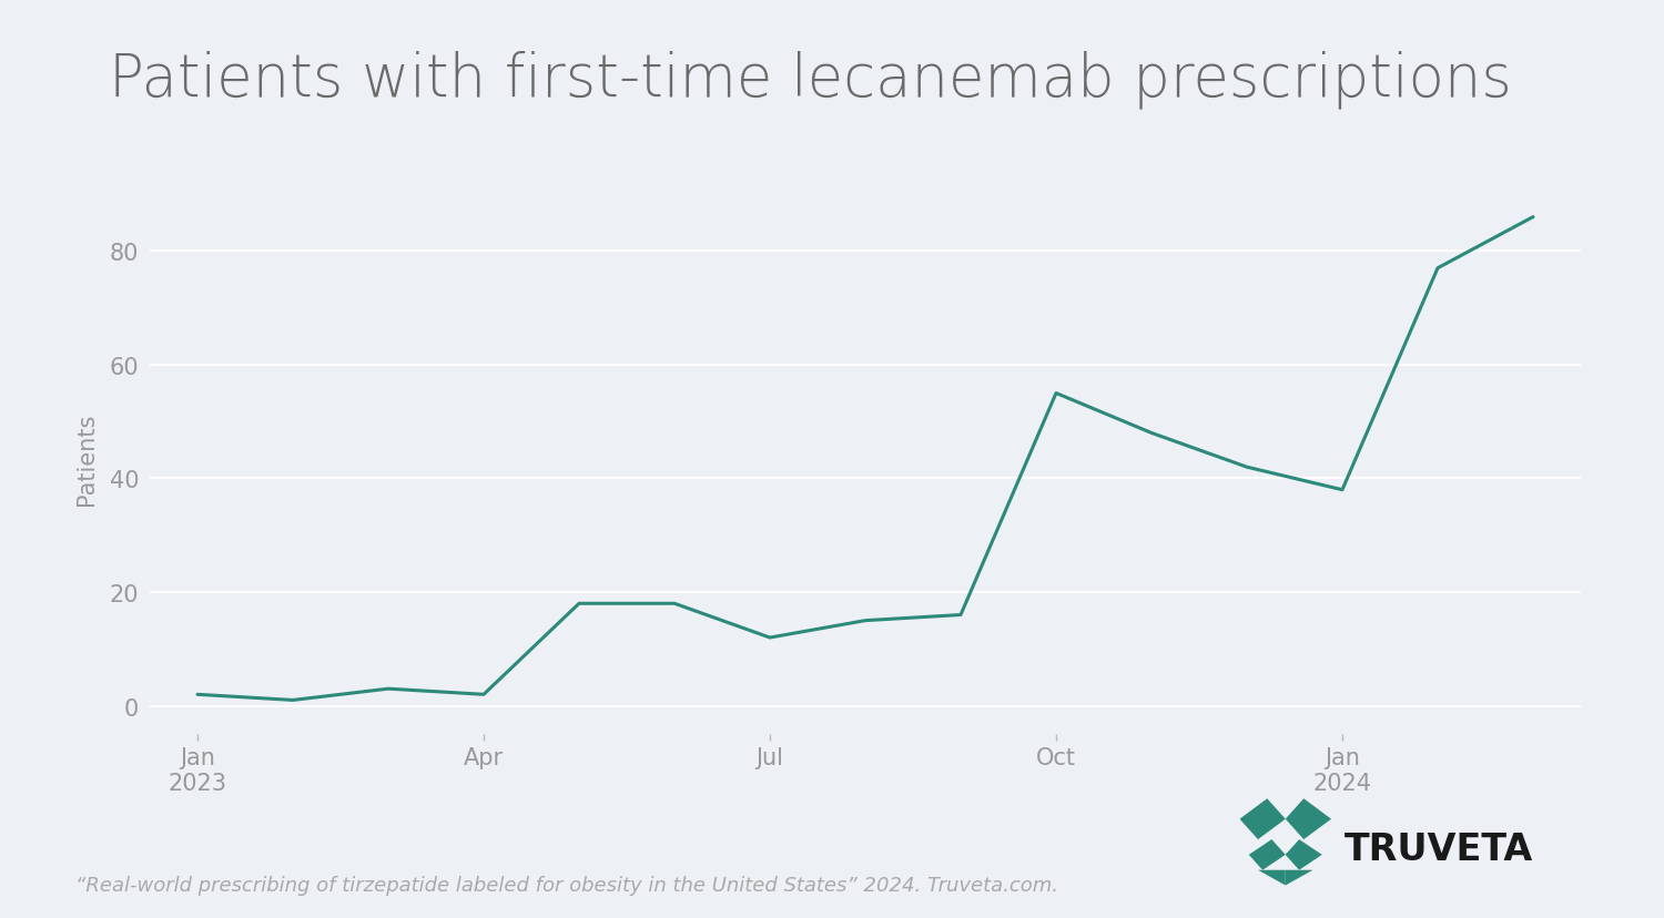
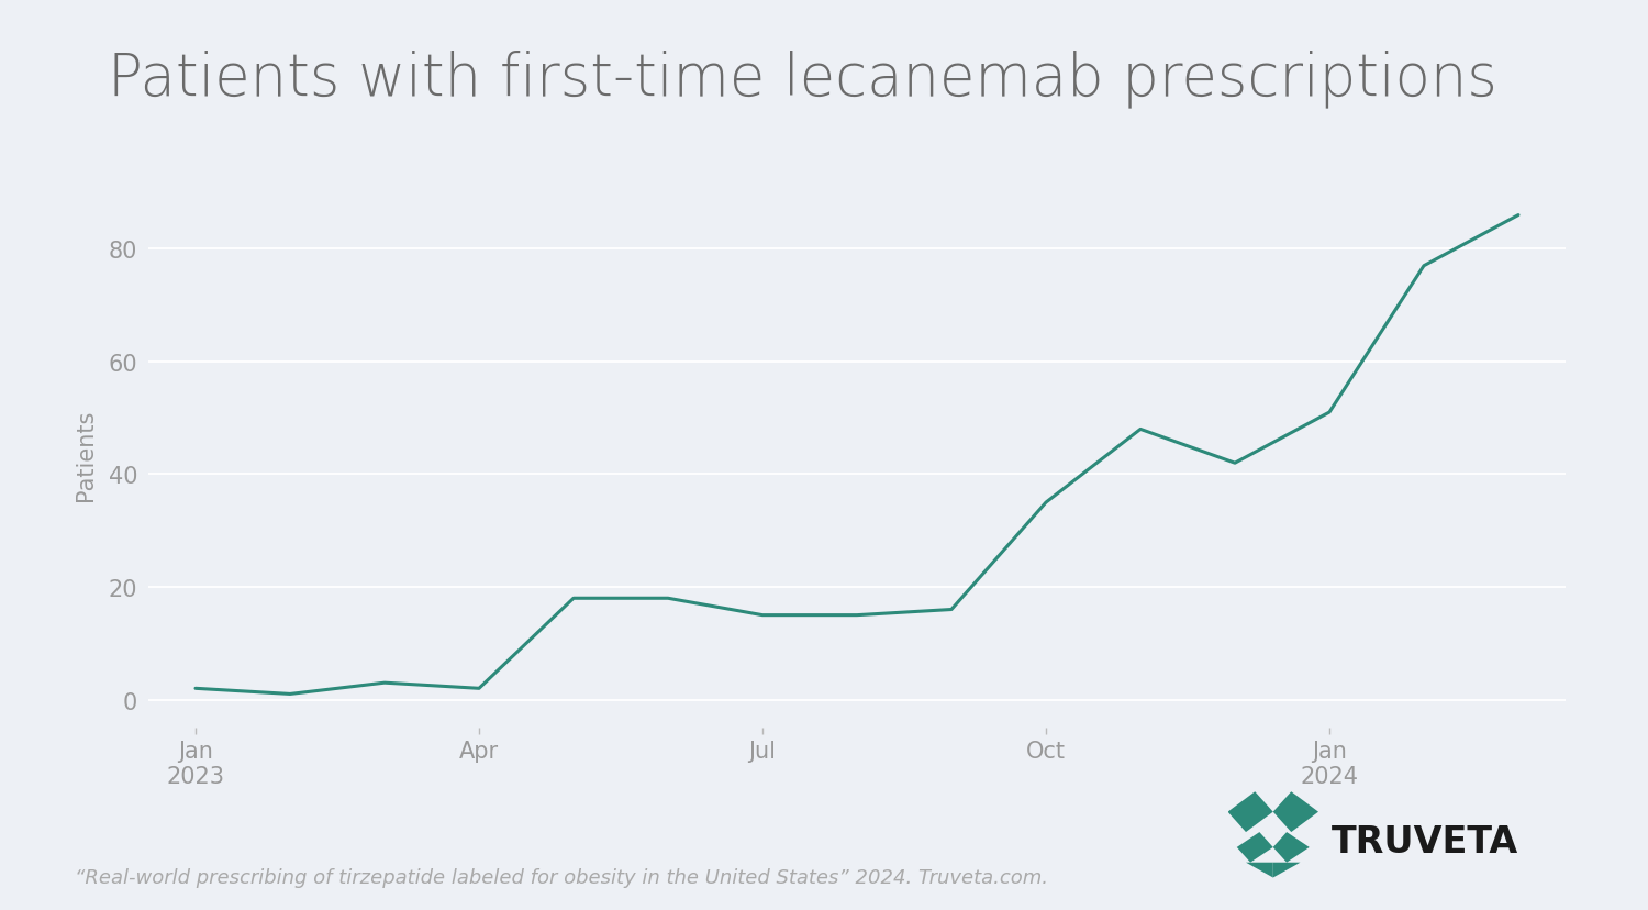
Jul: 12 -> 15
Oct: 55 -> 35
Jan 2024: 38 -> 51
